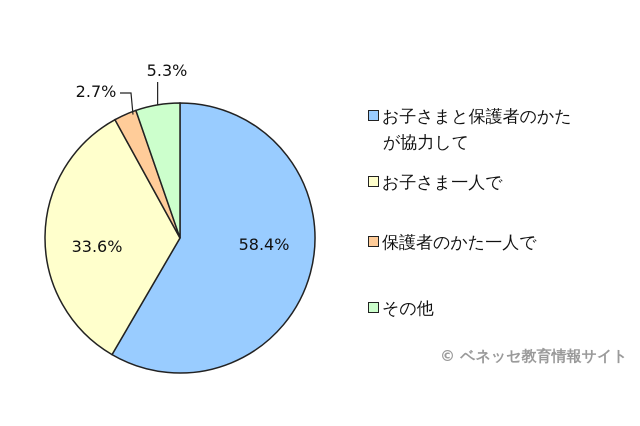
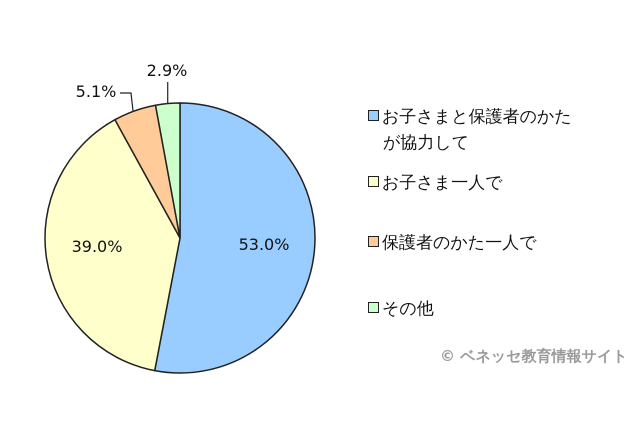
お子さまと保護者のかたが協力して: 58.4% -> 53.0%
お子さま一人で: 33.6% -> 39.0%
保護者のかた一人で: 2.7% -> 5.1%
その他: 5.3% -> 2.9%
